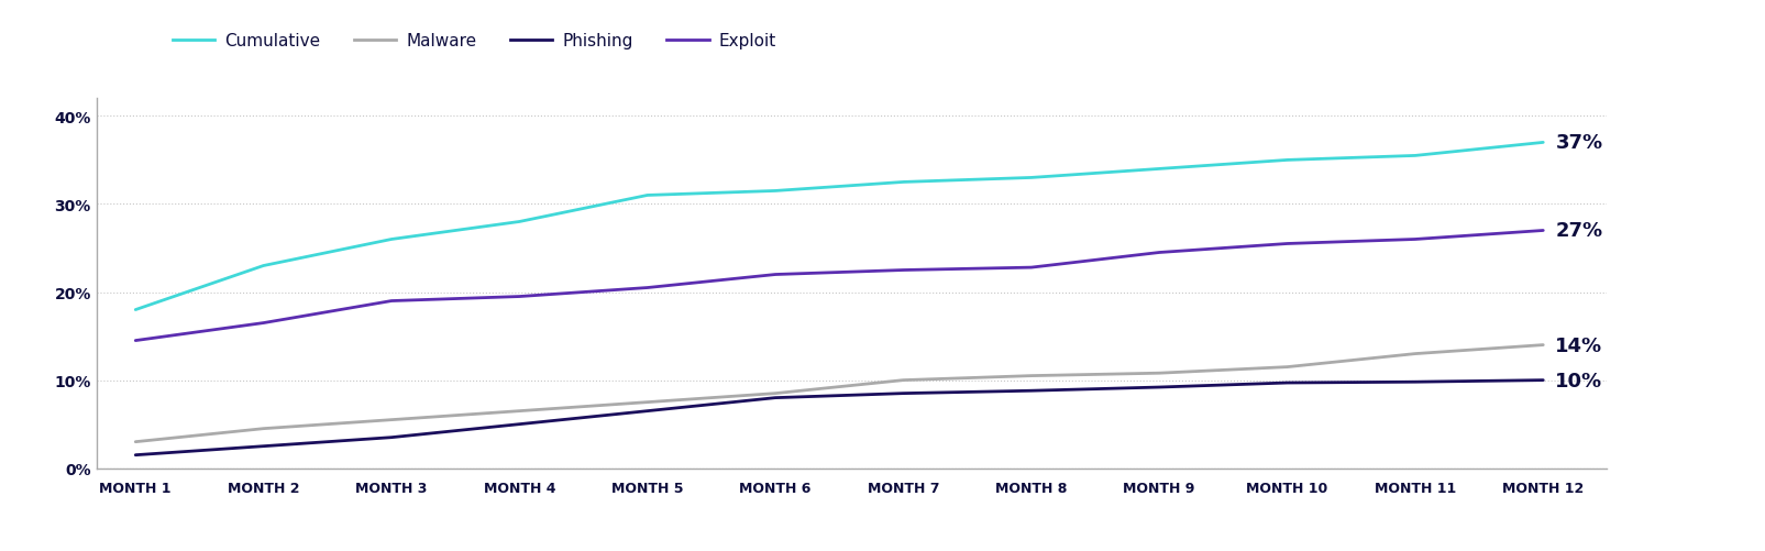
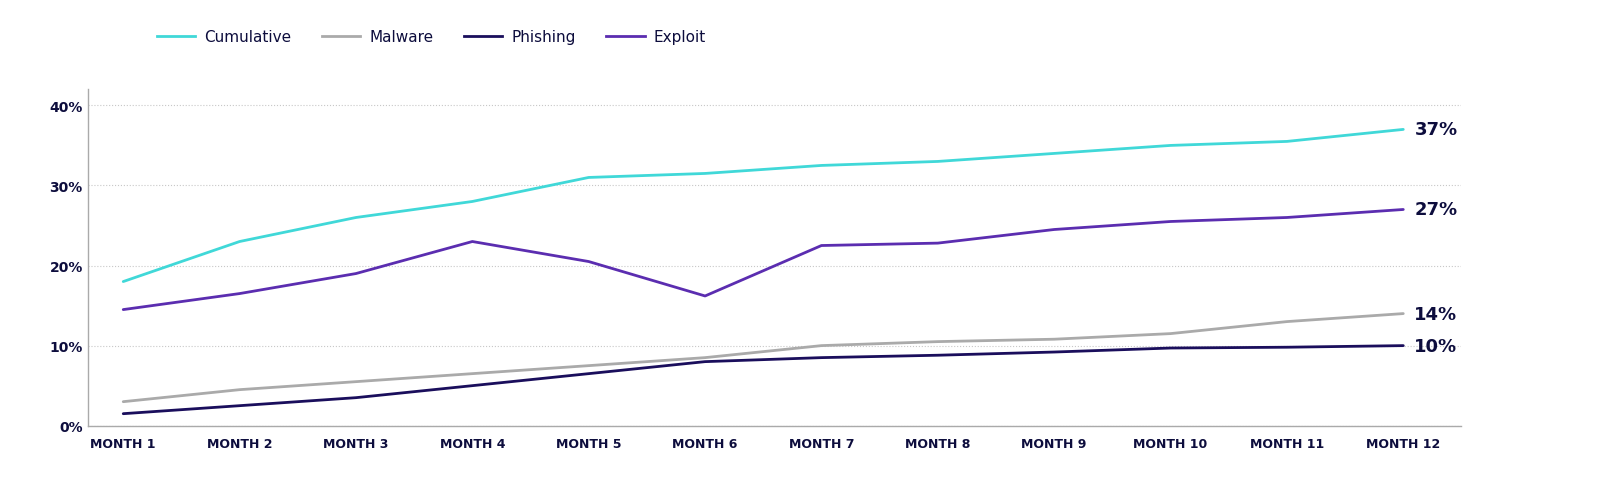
Exploit/MONTH 4: 19.5% -> 23.0%
Exploit/MONTH 6: 22.0% -> 16.2%
